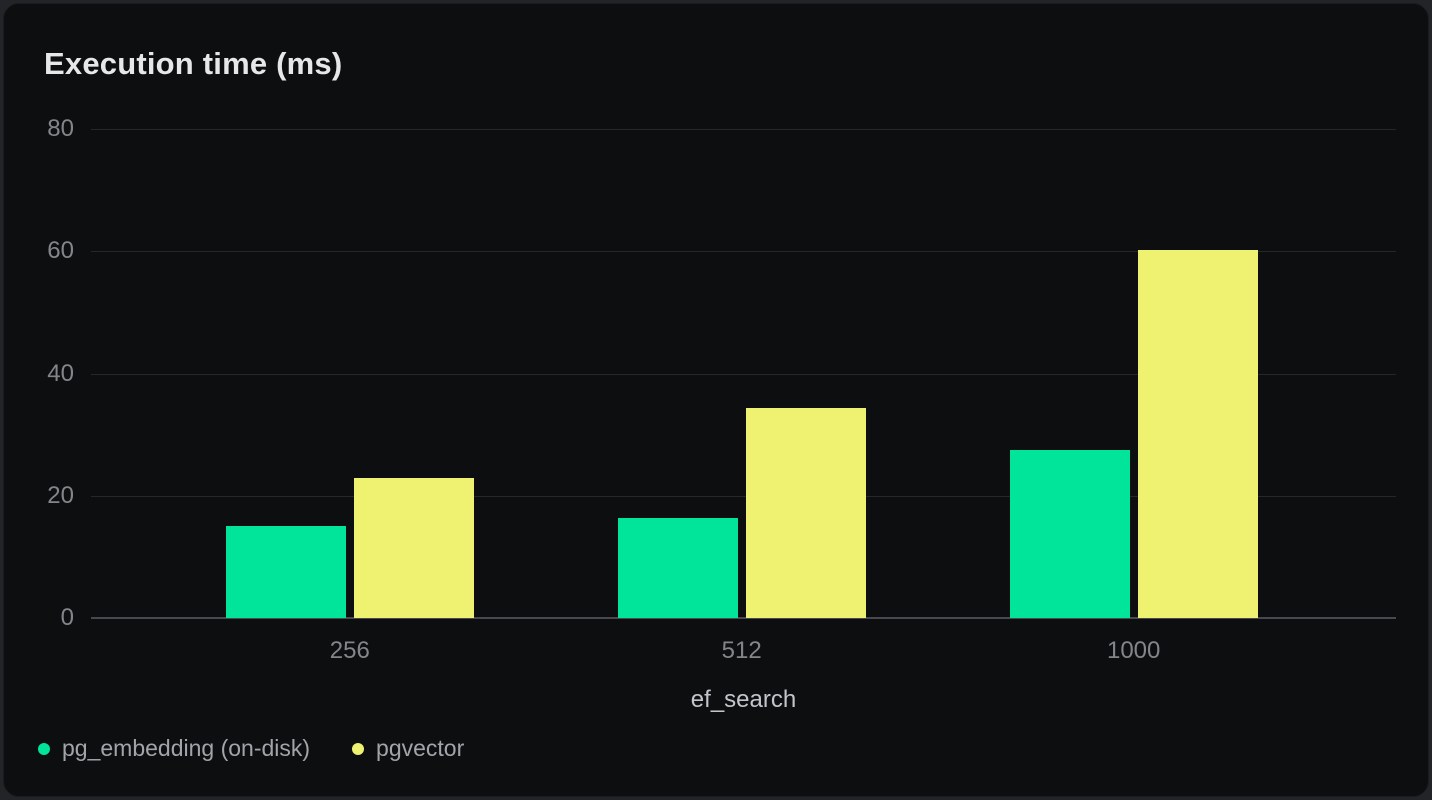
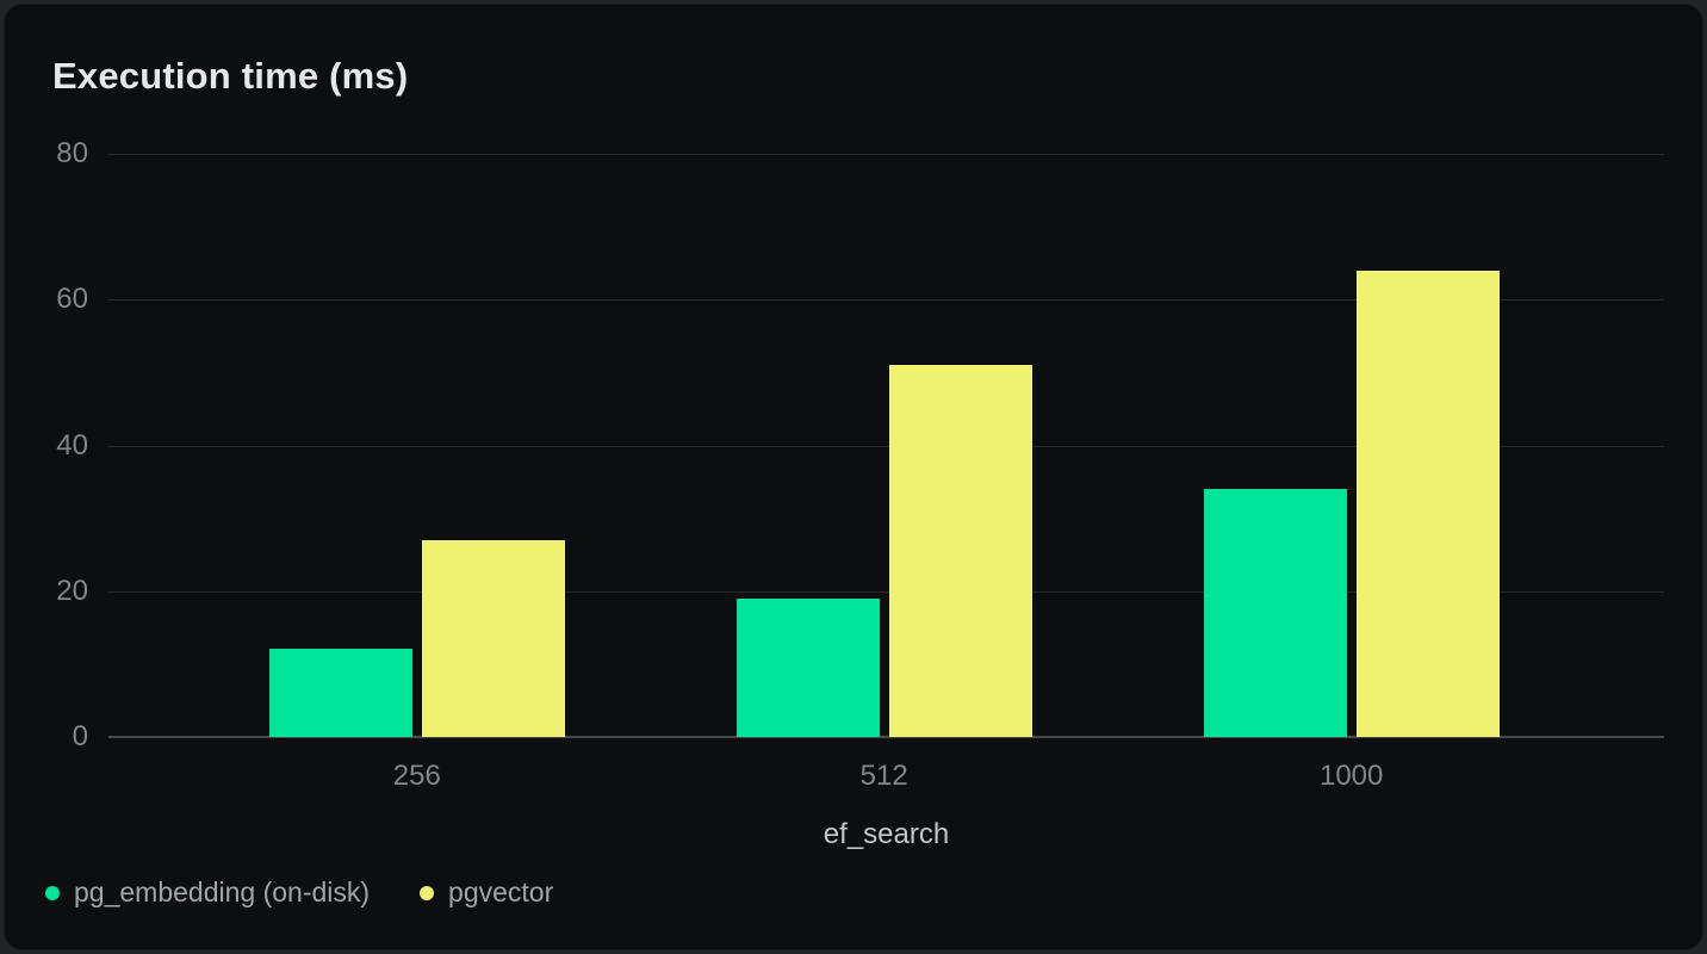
pg_embedding (on-disk)/256: 15 -> 12
pgvector/256: 23 -> 27
pg_embedding (on-disk)/512: 16 -> 19
pgvector/512: 34 -> 51
pg_embedding (on-disk)/1000: 28 -> 34
pgvector/1000: 60 -> 64
